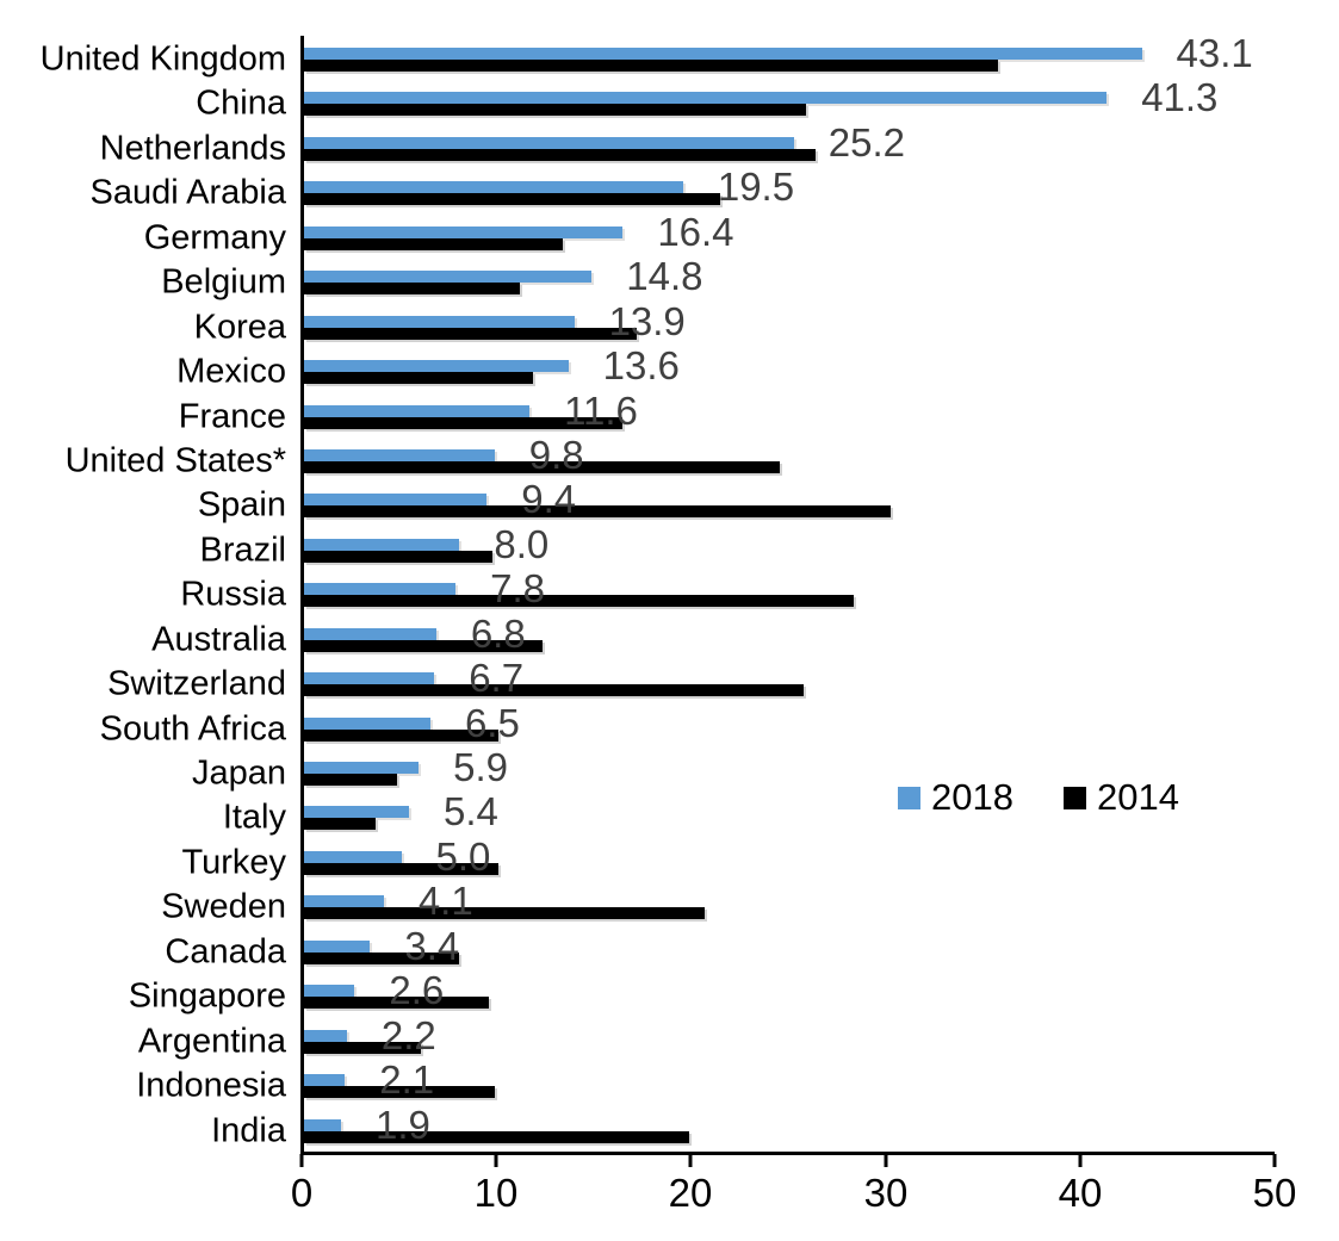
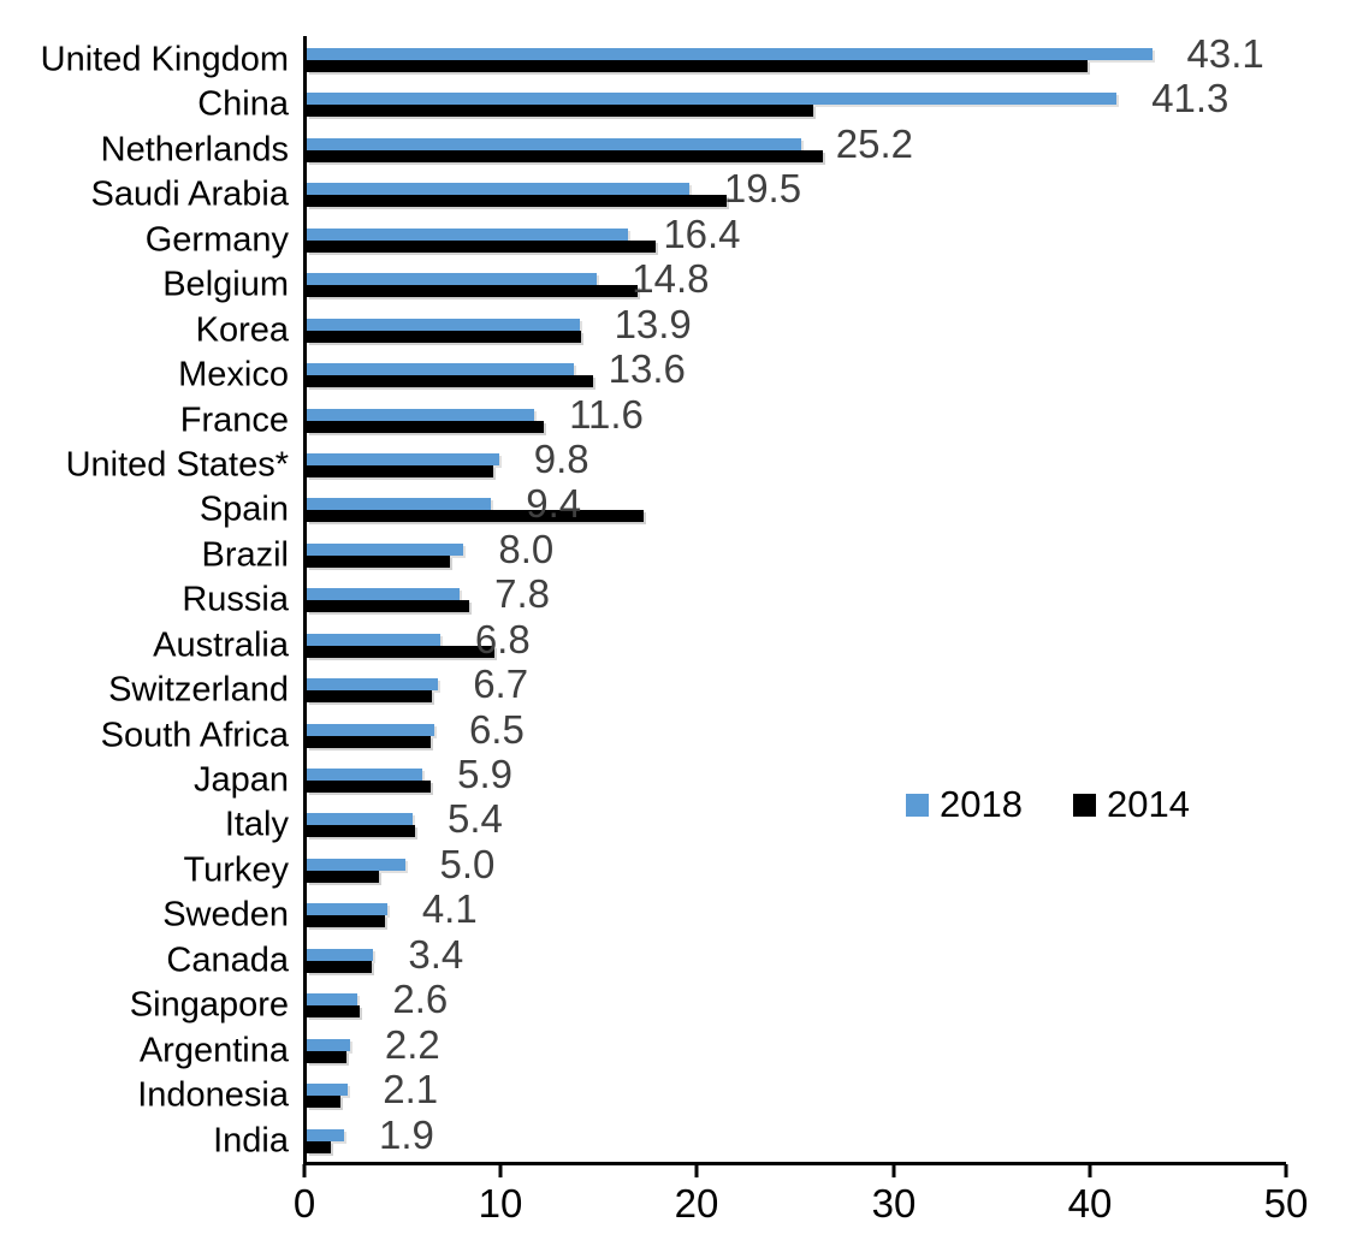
2014/United Kingdom: 35.7 -> 39.8
2014/Germany: 13.3 -> 17.8
2014/Belgium: 11.1 -> 16.9
2014/Korea: 17.1 -> 14.0
2014/Mexico: 11.8 -> 14.6
2014/France: 16.4 -> 12.1
2014/United States*: 24.5 -> 9.5
2014/Spain: 30.2 -> 17.2
2014/Brazil: 9.7 -> 7.3
2014/Russia: 28.3 -> 8.3
2014/Australia: 12.3 -> 9.6
2014/Switzerland: 25.7 -> 6.4
2014/South Africa: 10.0 -> 6.3
2014/Japan: 4.8 -> 6.3
2014/Italy: 3.7 -> 5.5
2014/Turkey: 10.0 -> 3.7
2014/Sweden: 20.6 -> 4.0
2014/Canada: 8.0 -> 3.3
2014/Singapore: 9.5 -> 2.7
2014/Argentina: 6.0 -> 2.0
2014/Indonesia: 9.8 -> 1.7
2014/India: 19.8 -> 1.2
